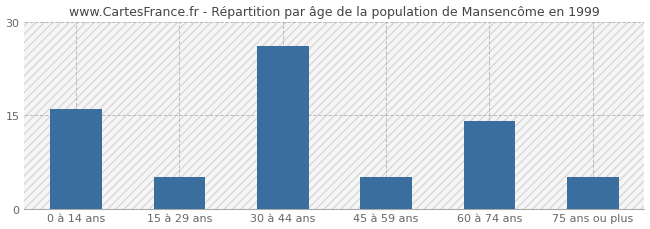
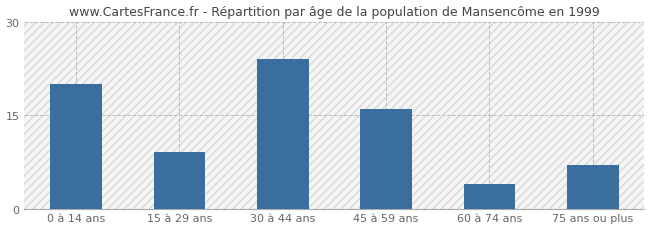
0 à 14 ans: 16 -> 20
15 à 29 ans: 5 -> 9
30 à 44 ans: 26 -> 24
45 à 59 ans: 5 -> 16
60 à 74 ans: 14 -> 4
75 ans ou plus: 5 -> 7
